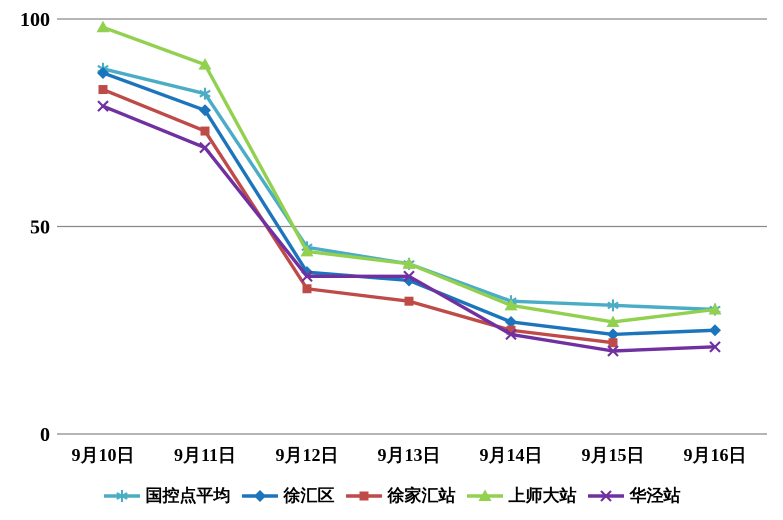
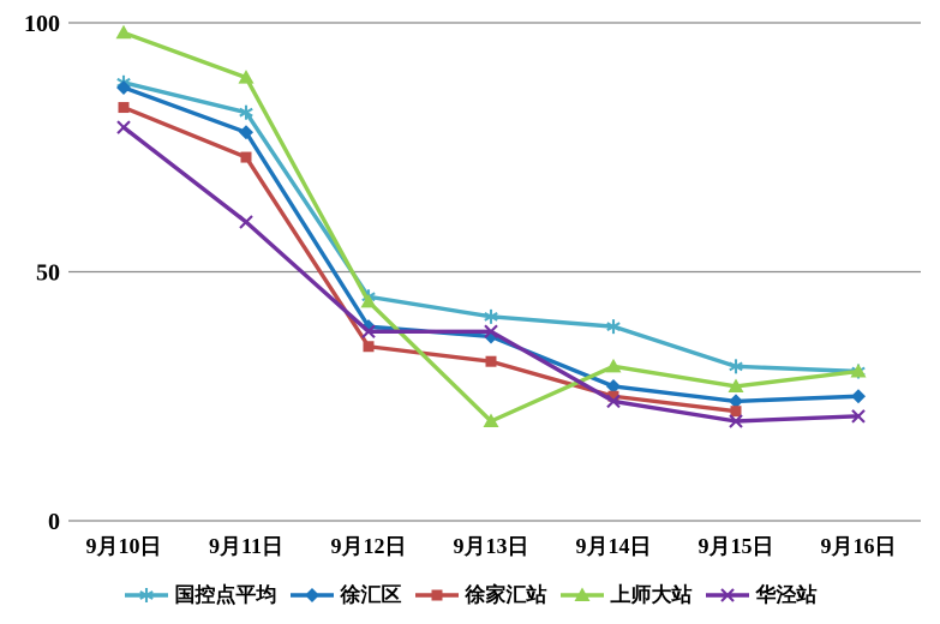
华泾站/9月11日: 69 -> 60
上师大站/9月13日: 41 -> 20
国控点平均/9月14日: 32 -> 39
